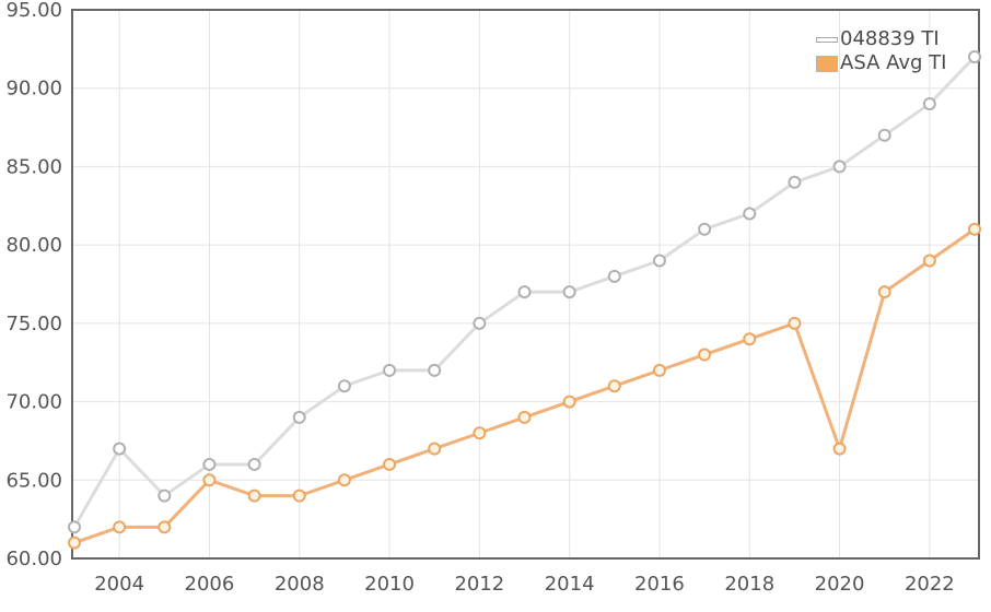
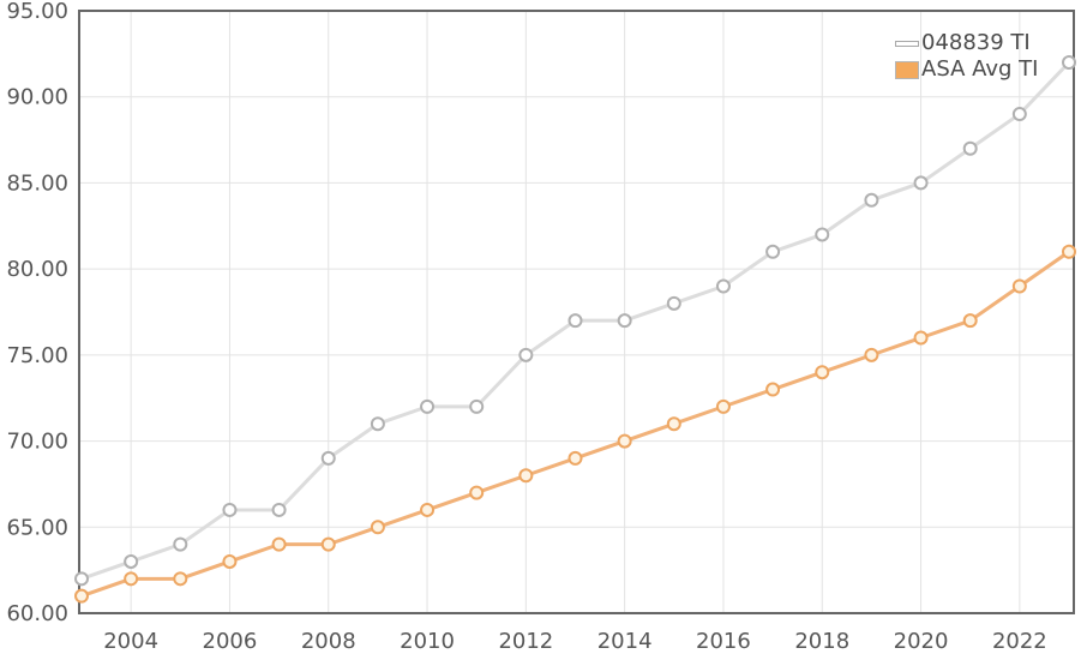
048839 TI/2004: 67 -> 63
ASA Avg TI/2006: 65 -> 63
ASA Avg TI/2020: 67 -> 76
